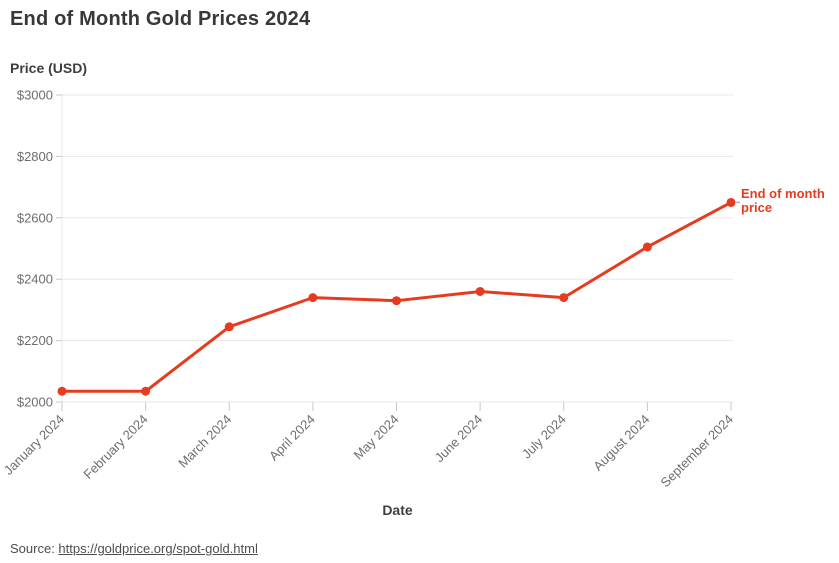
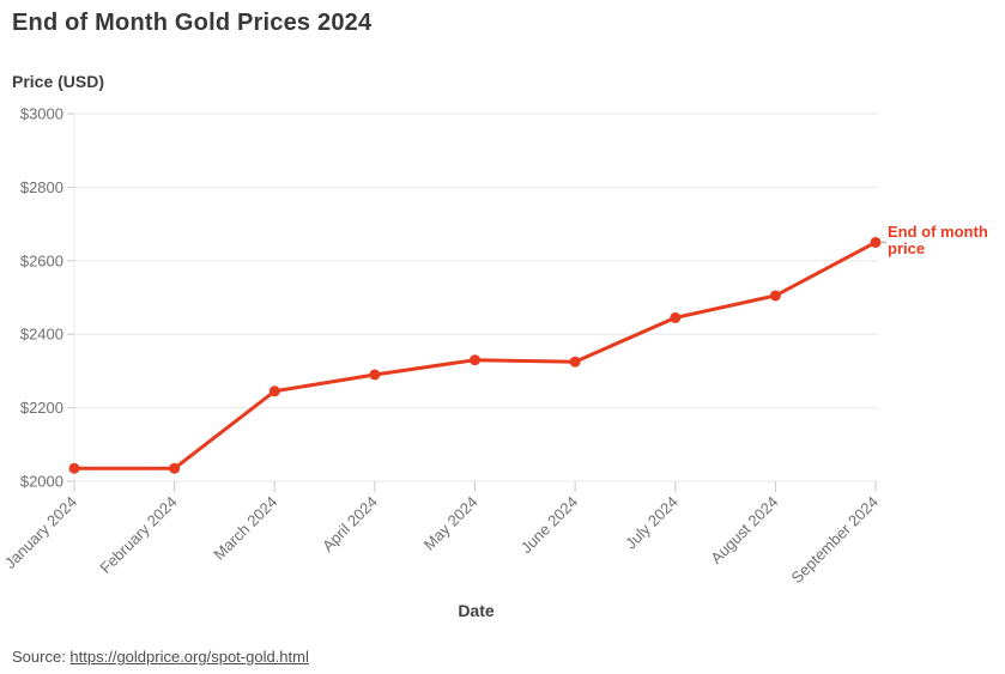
April 2024: $2340 -> $2290
June 2024: $2360 -> $2320
July 2024: $2340 -> $2440
